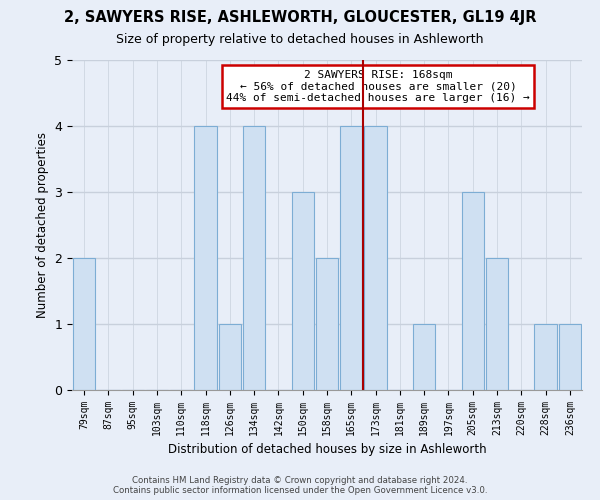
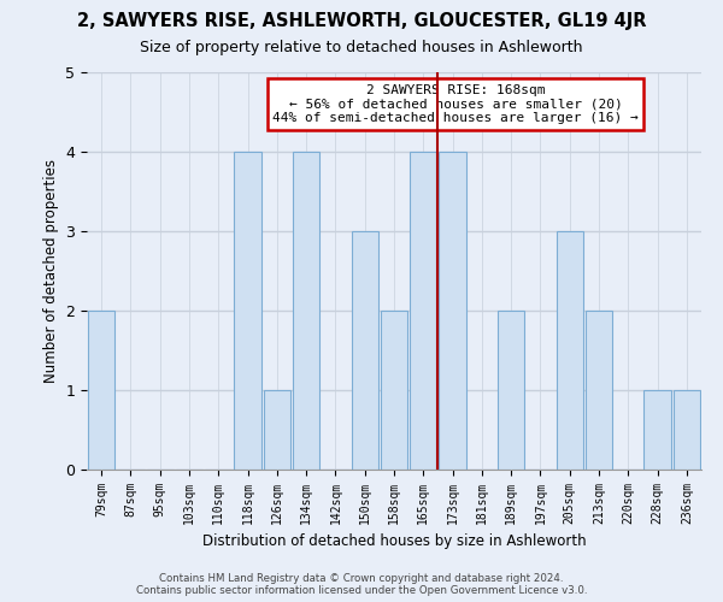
189sqm: 1 -> 2
